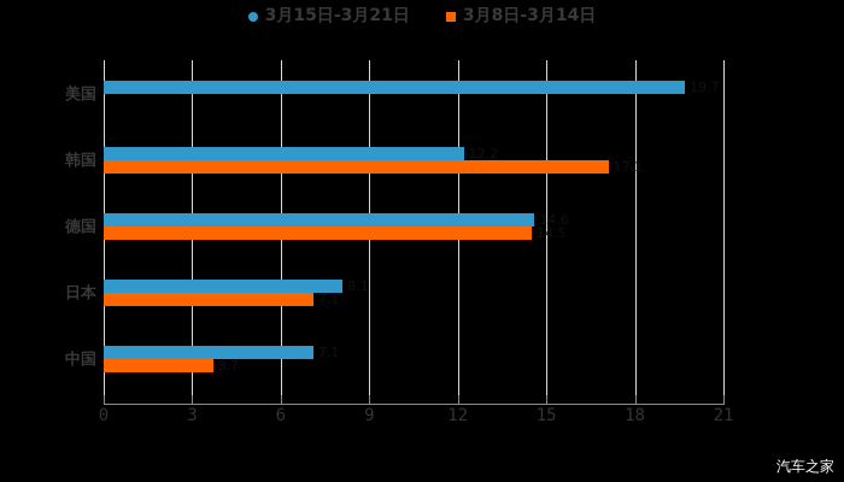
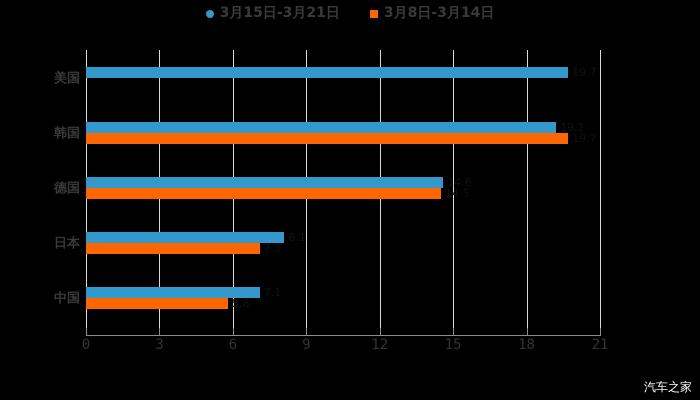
3月15日-3月21日/韩国: 12.2 -> 19.2
3月8日-3月14日/韩国: 17.1 -> 19.7
3月8日-3月14日/中国: 3.7 -> 5.8
